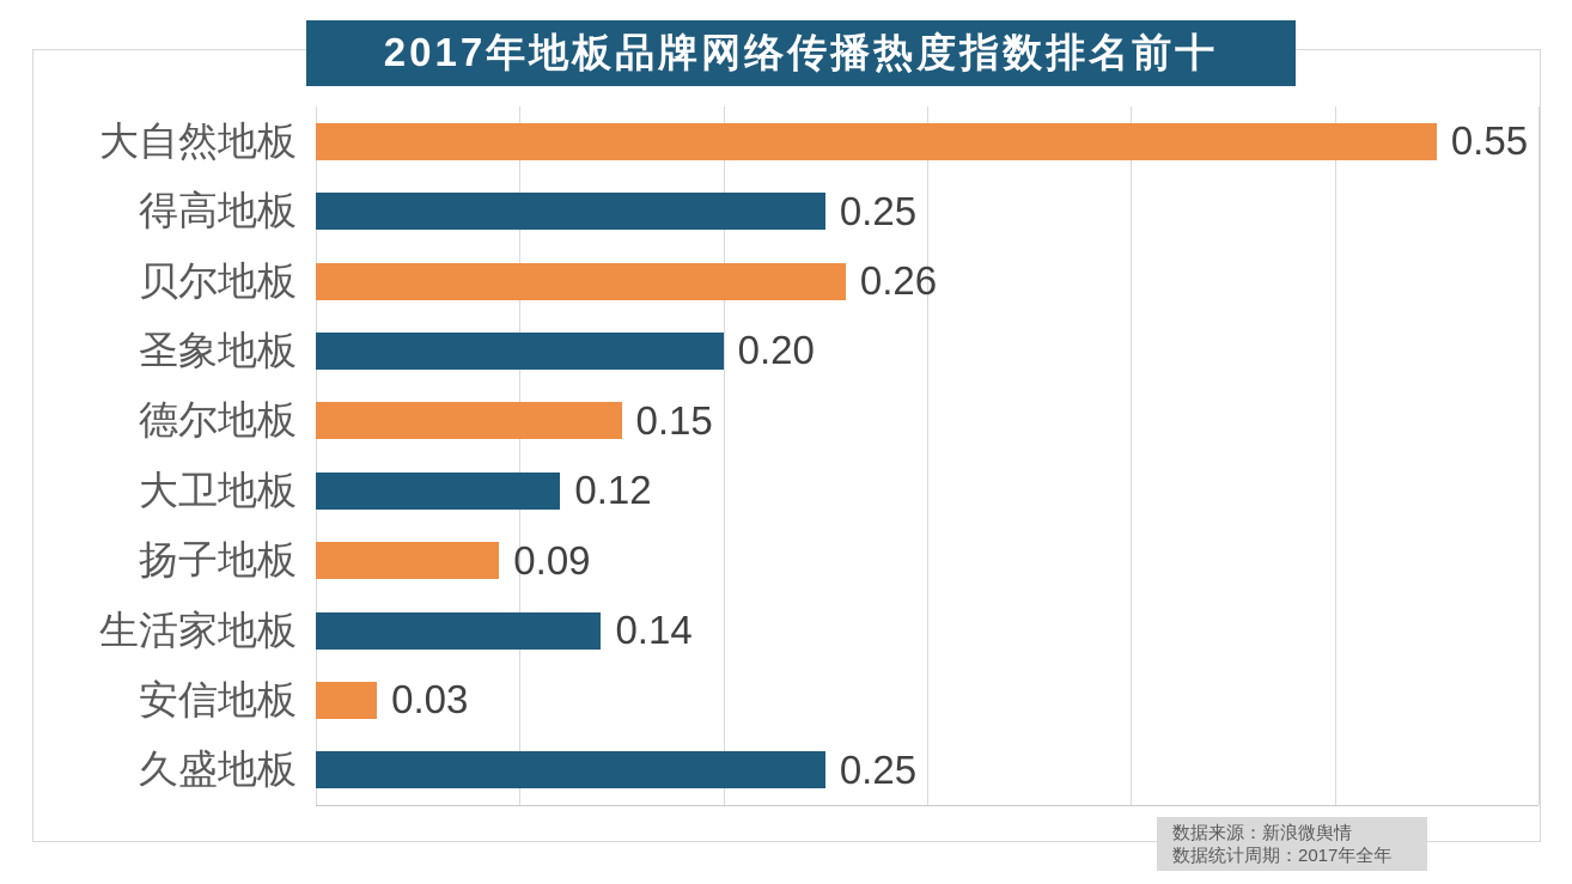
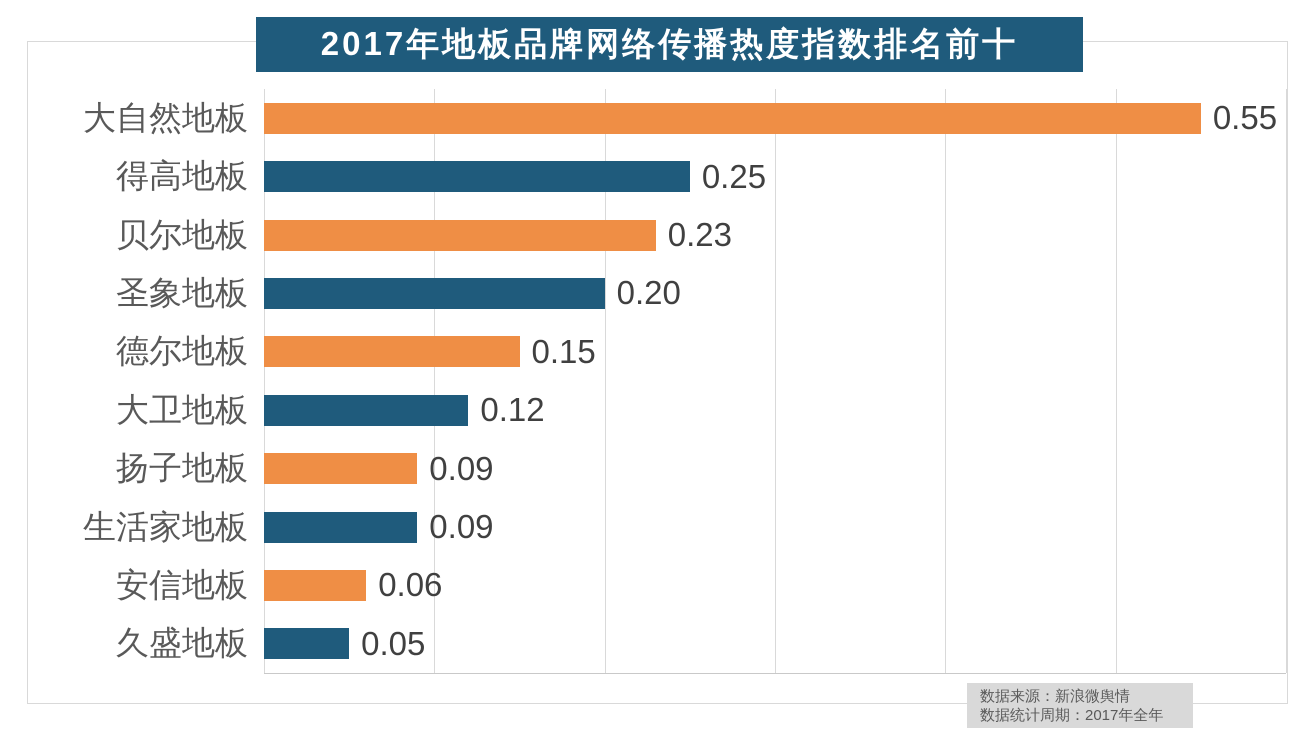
贝尔地板: 0.26 -> 0.23
生活家地板: 0.14 -> 0.09
安信地板: 0.03 -> 0.06
久盛地板: 0.25 -> 0.05
